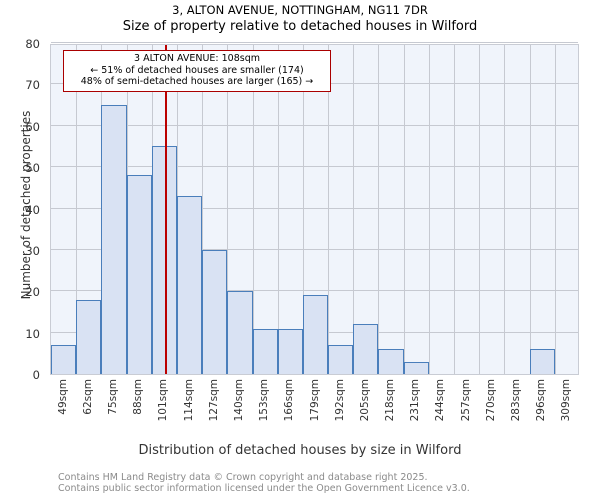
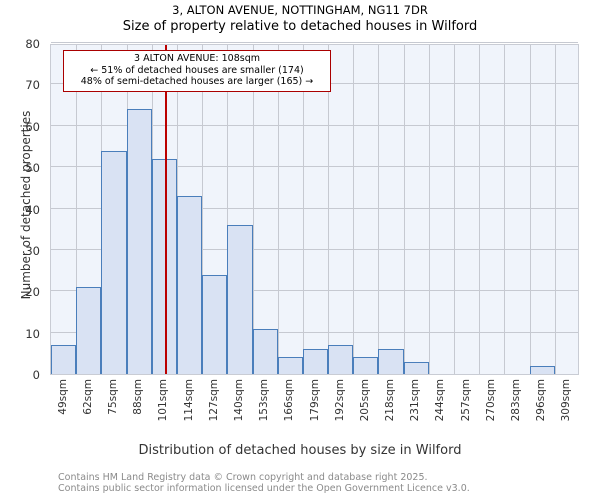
62sqm: 18 -> 21
75sqm: 65 -> 54
88sqm: 48 -> 64
101sqm: 55 -> 52
127sqm: 30 -> 24
140sqm: 20 -> 36
166sqm: 11 -> 4
179sqm: 19 -> 6
205sqm: 12 -> 4
296sqm: 6 -> 2
